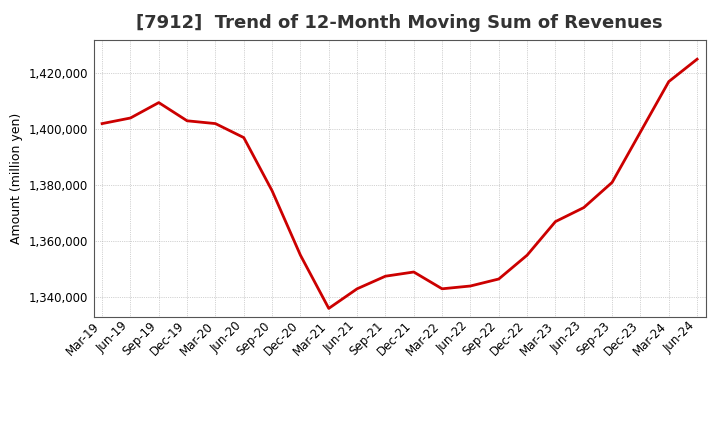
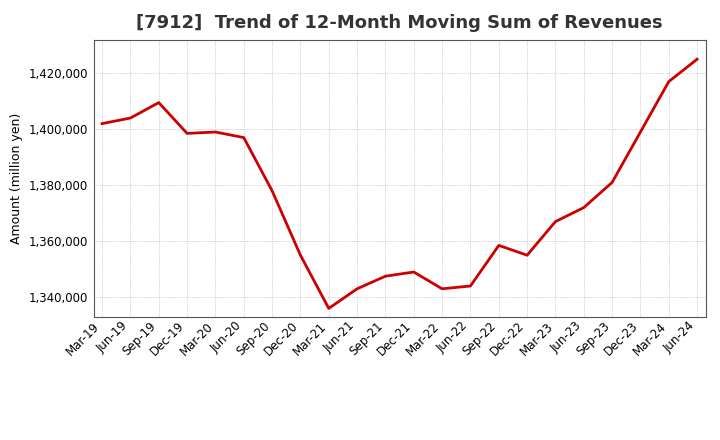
Dec-19: 1,403,000 -> 1,398,500
Mar-20: 1,402,000 -> 1,399,000
Sep-22: 1,346,500 -> 1,358,500
